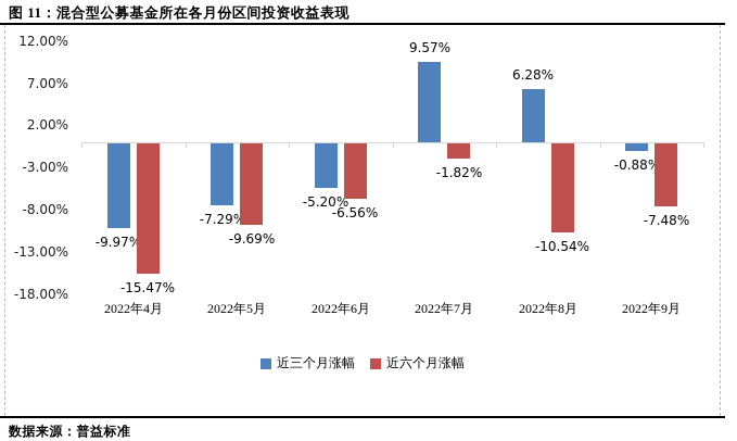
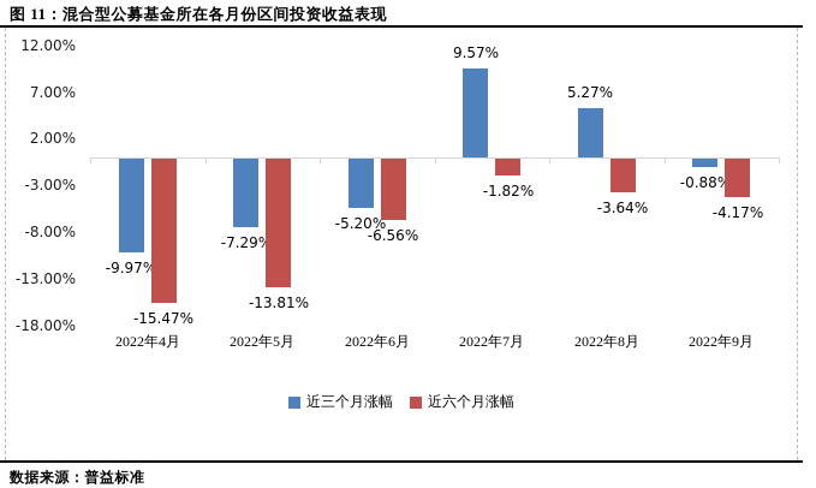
近六个月涨幅/2022年5月: -9.69% -> -13.81%
近三个月涨幅/2022年8月: 6.28% -> 5.27%
近六个月涨幅/2022年8月: -10.54% -> -3.64%
近六个月涨幅/2022年9月: -7.48% -> -4.17%
